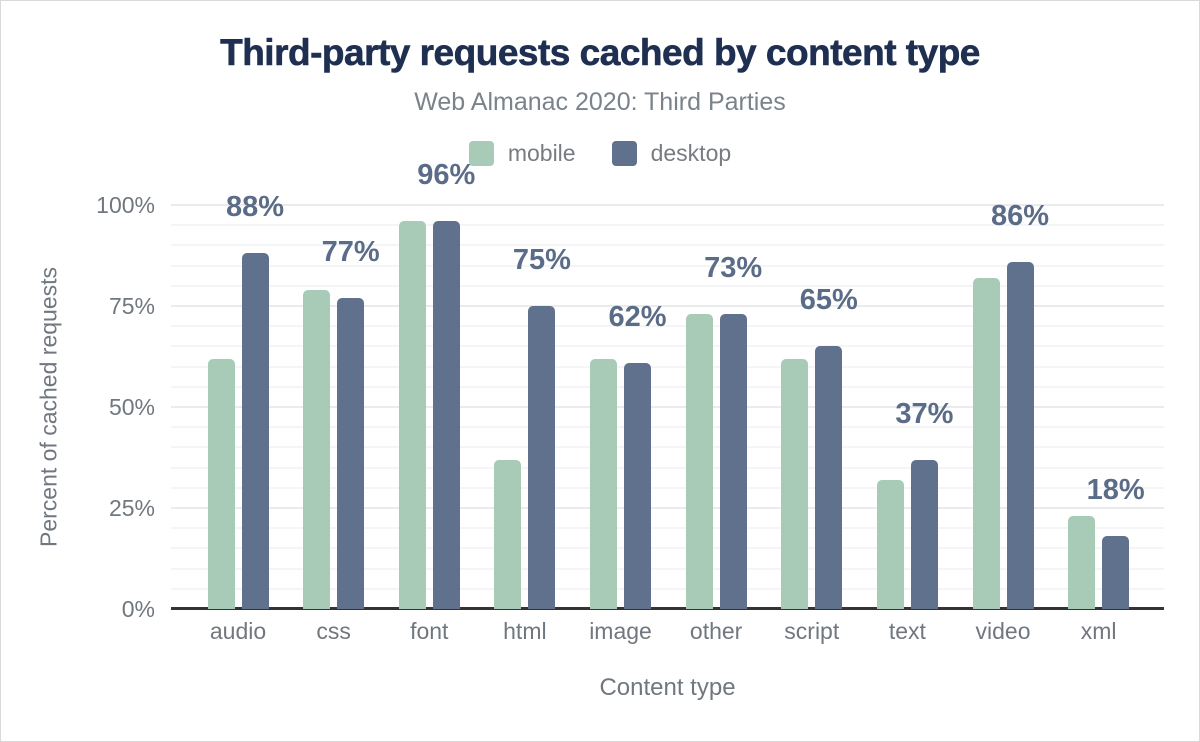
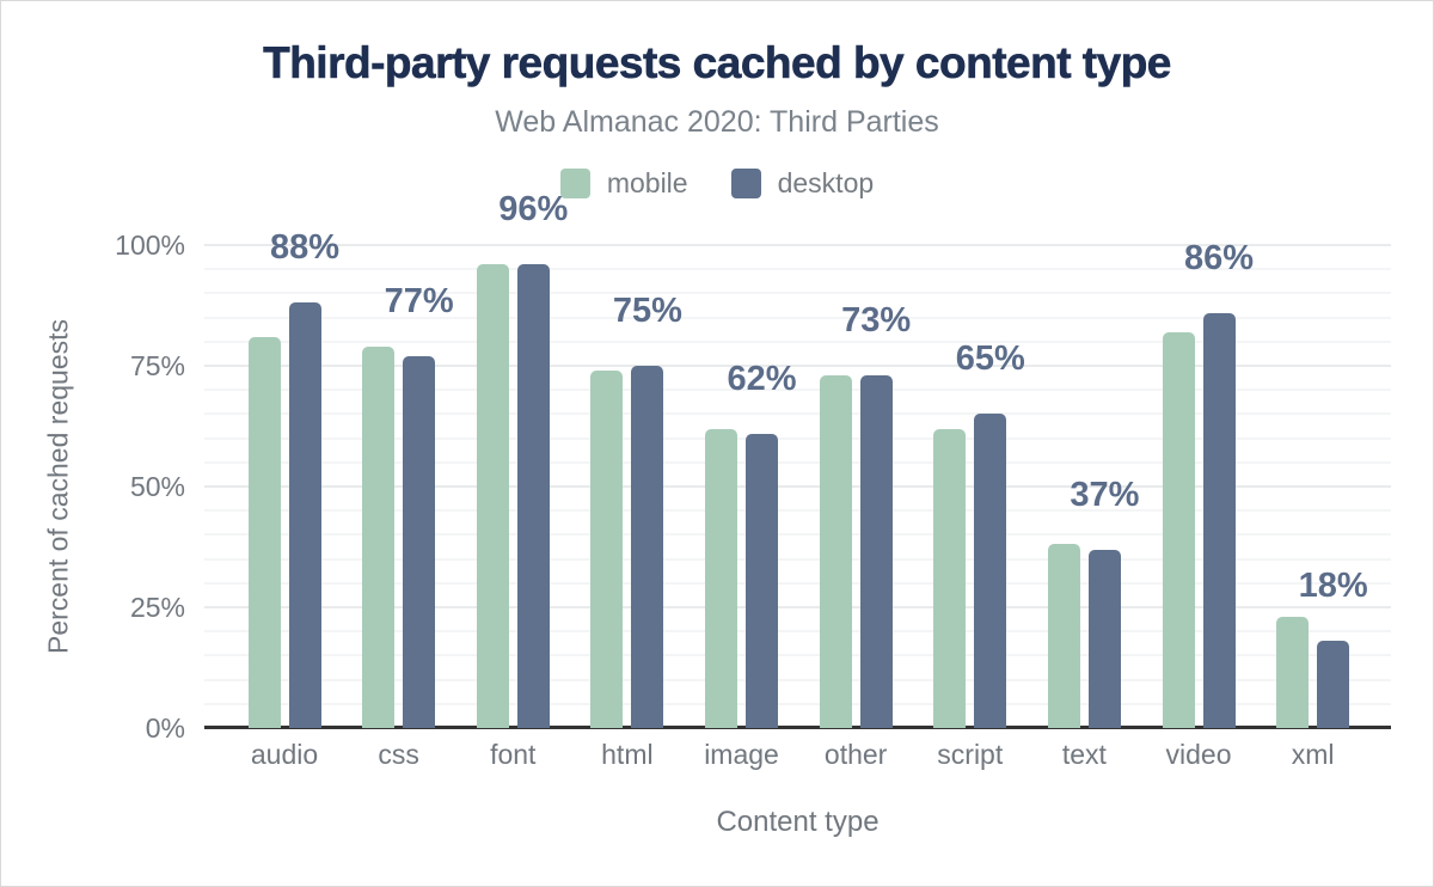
mobile/audio: 62% -> 81%
mobile/html: 37% -> 74%
mobile/text: 32% -> 38%
